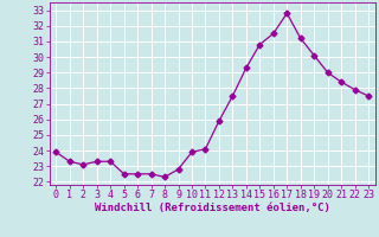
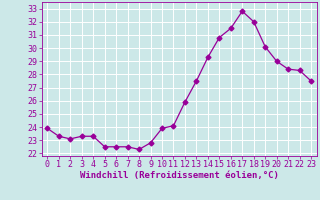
18: 31.2 -> 32.0
22: 27.9 -> 28.3
